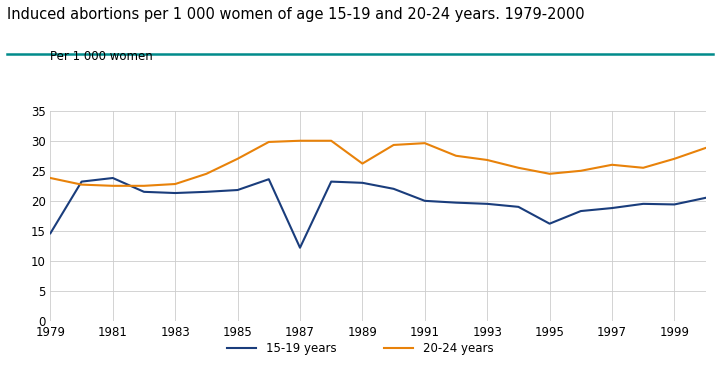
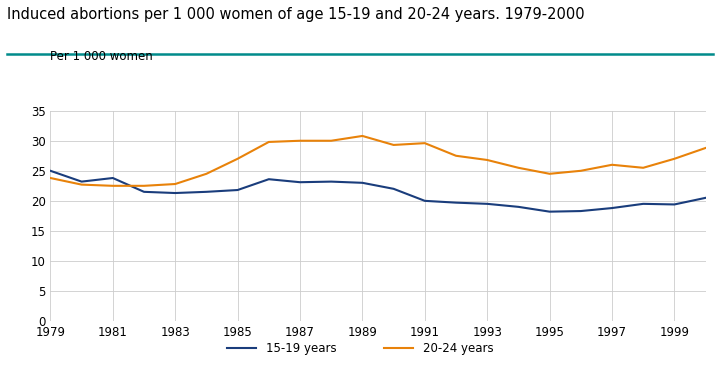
15-19 years/1979: 14.6 -> 25.0
15-19 years/1987: 12.2 -> 23.1
20-24 years/1989: 26.2 -> 30.8
15-19 years/1995: 16.2 -> 18.2
